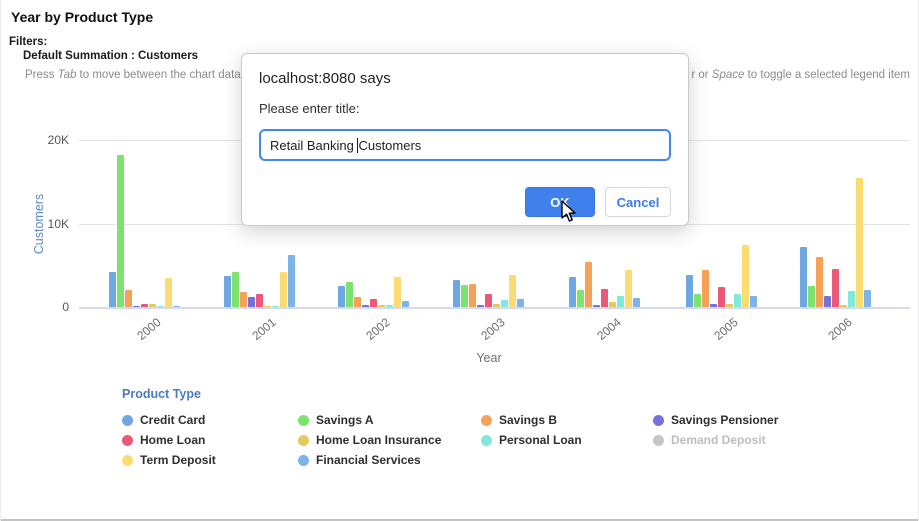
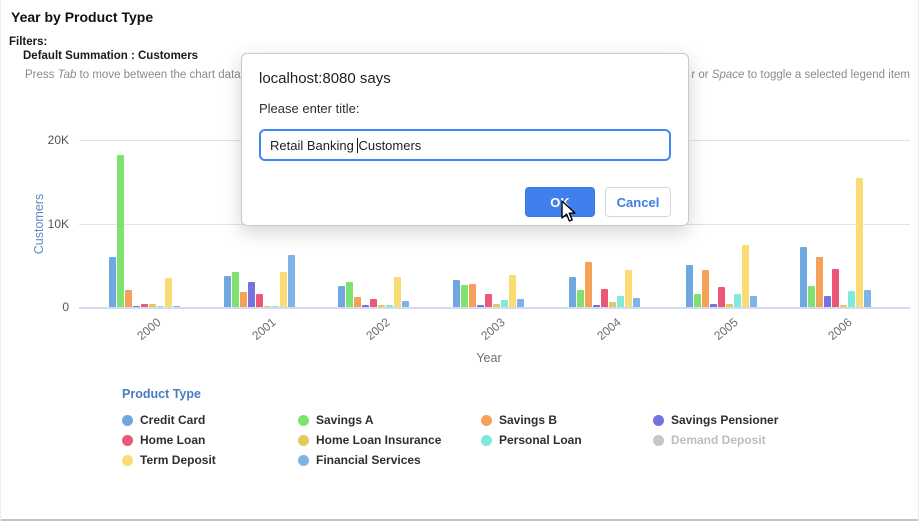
Credit Card/2000: 4K -> 6K
Savings Pensioner/2001: 1K -> 3K
Credit Card/2005: 4K -> 5K
